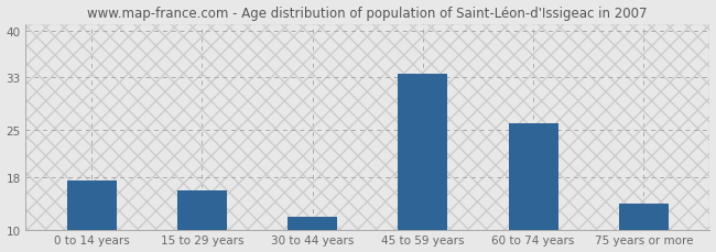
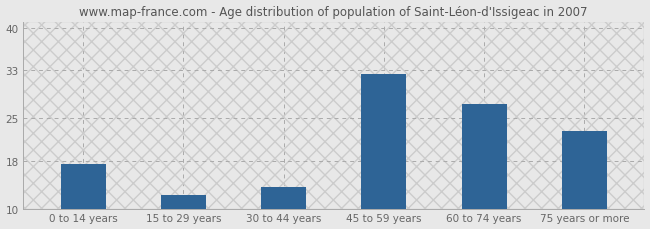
15 to 29 years: 16.0 -> 12.4
30 to 44 years: 12.0 -> 13.6
45 to 59 years: 33.5 -> 32.4
60 to 74 years: 26.0 -> 27.4
75 years or more: 14.0 -> 23.0
